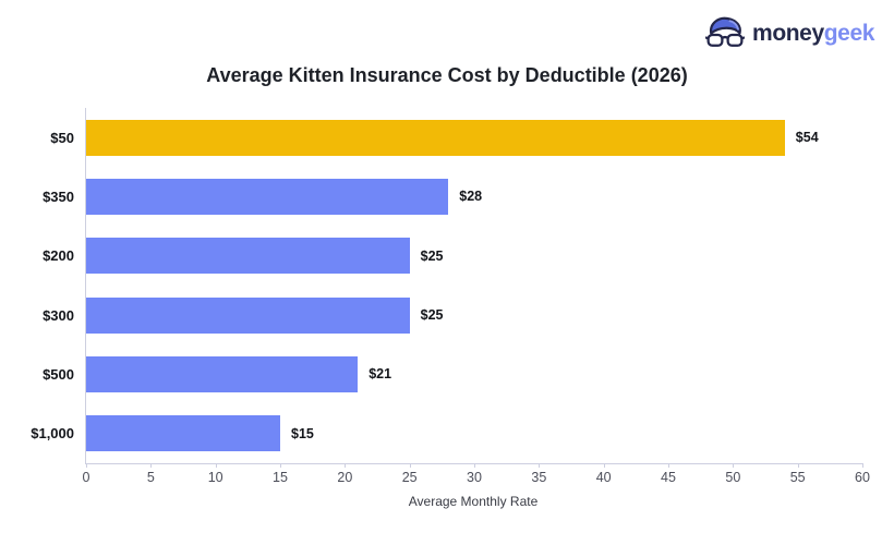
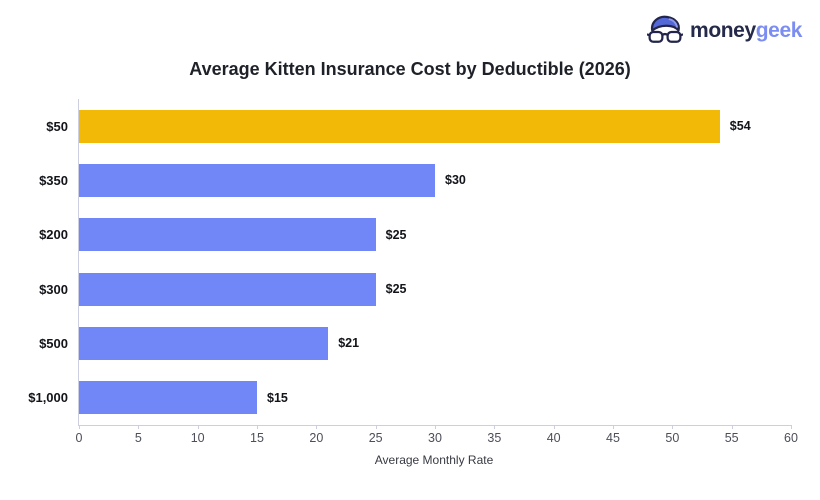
$350: $28 -> $30
